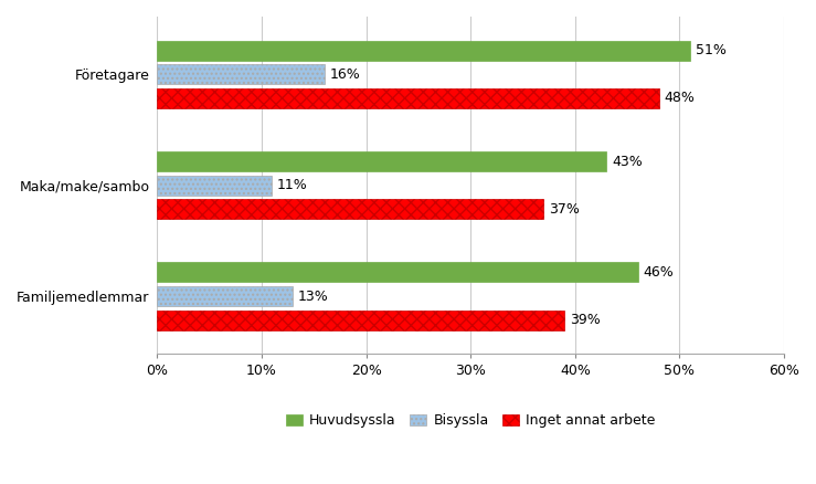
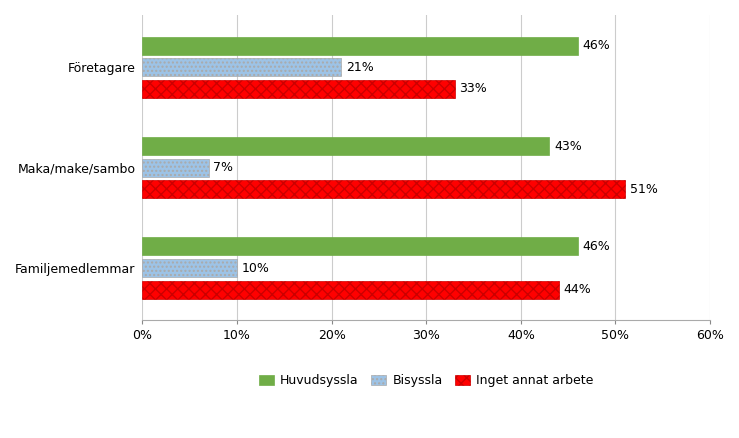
Huvudsyssla/Företagare: 51% -> 46%
Bisyssla/Företagare: 16% -> 21%
Inget annat arbete/Företagare: 48% -> 33%
Bisyssla/Maka/make/sambo: 11% -> 7%
Inget annat arbete/Maka/make/sambo: 37% -> 51%
Bisyssla/Familjemedlemmar: 13% -> 10%
Inget annat arbete/Familjemedlemmar: 39% -> 44%
